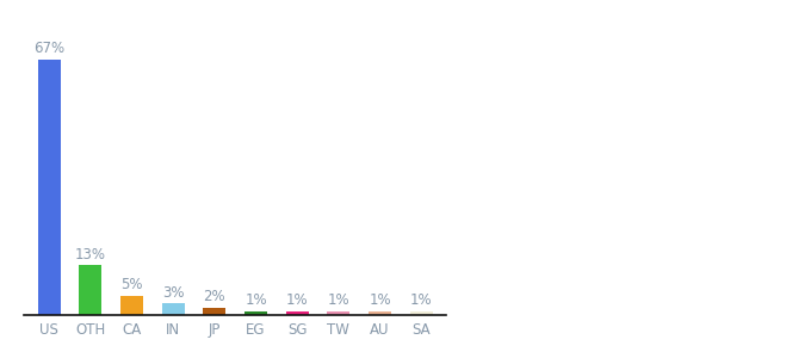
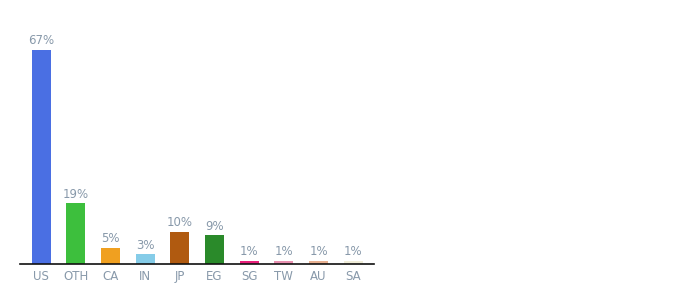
OTH: 13% -> 19%
JP: 2% -> 10%
EG: 1% -> 9%
